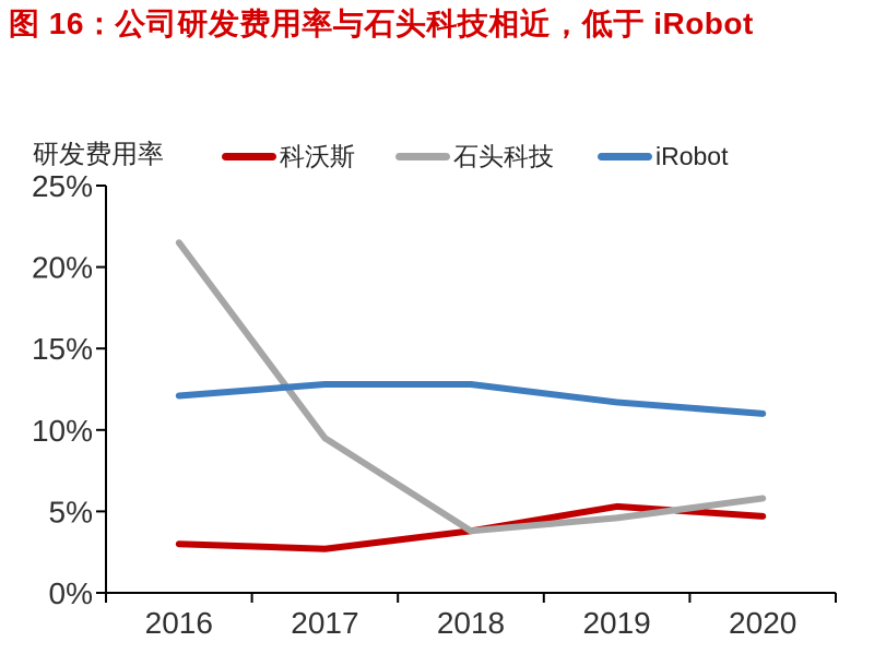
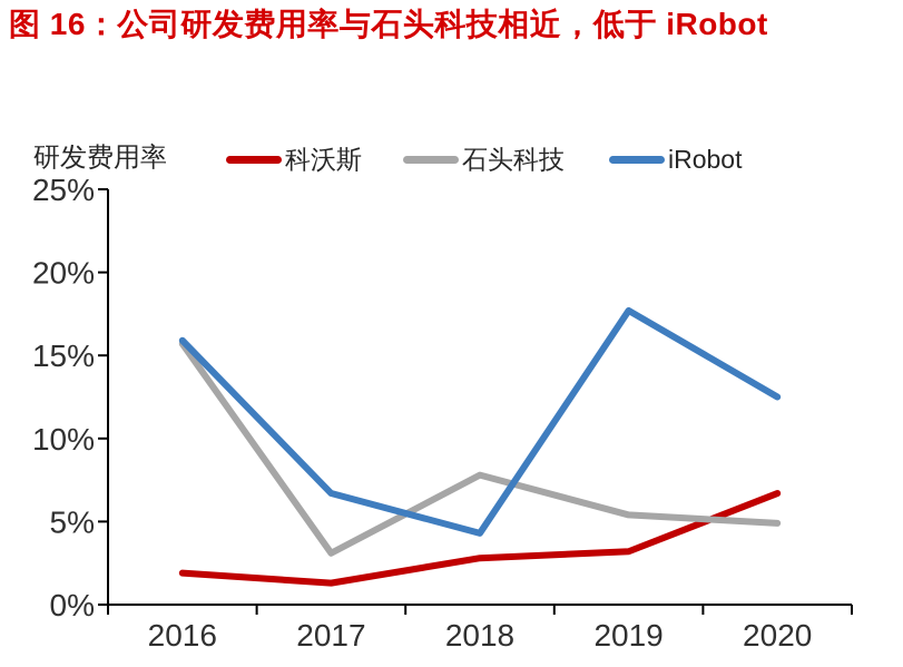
科沃斯/2016: 3.0% -> 1.9%
石头科技/2016: 21.5% -> 15.7%
iRobot/2016: 12.1% -> 15.9%
科沃斯/2017: 2.7% -> 1.3%
石头科技/2017: 9.5% -> 3.1%
iRobot/2017: 12.8% -> 6.7%
科沃斯/2018: 3.8% -> 2.8%
石头科技/2018: 3.8% -> 7.8%
iRobot/2018: 12.8% -> 4.3%
科沃斯/2019: 5.3% -> 3.2%
石头科技/2019: 4.6% -> 5.4%
iRobot/2019: 11.7% -> 17.7%
科沃斯/2020: 4.7% -> 6.7%
石头科技/2020: 5.8% -> 4.9%
iRobot/2020: 11.0% -> 12.5%
